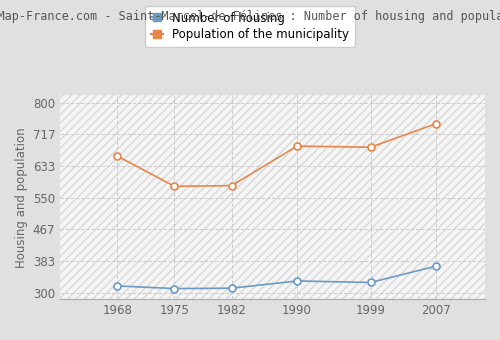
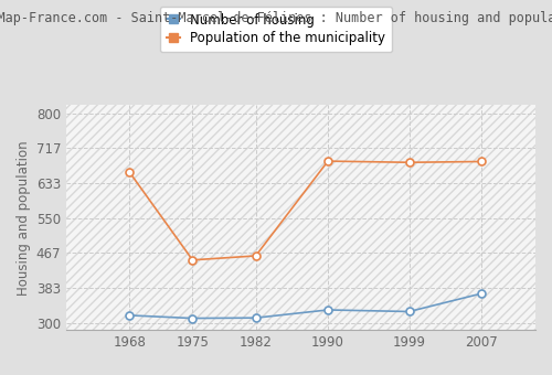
Population of the municipality/1975: 580 -> 450
Population of the municipality/1982: 582 -> 460
Population of the municipality/2007: 745 -> 685
